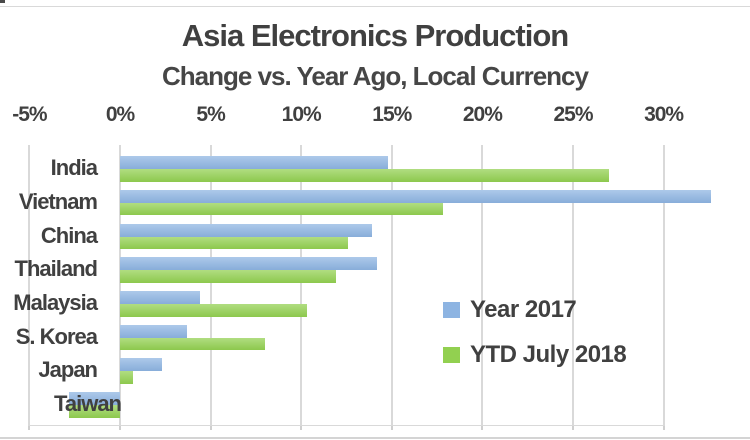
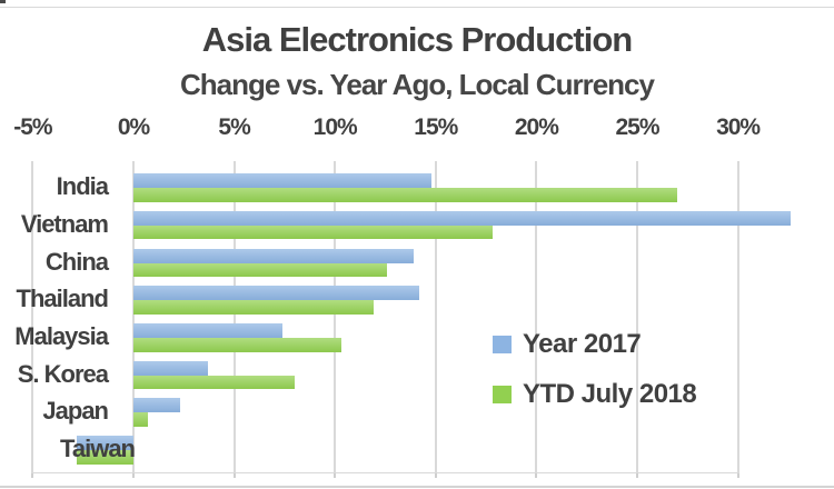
Year 2017/Malaysia: 4.4% -> 7.4%
